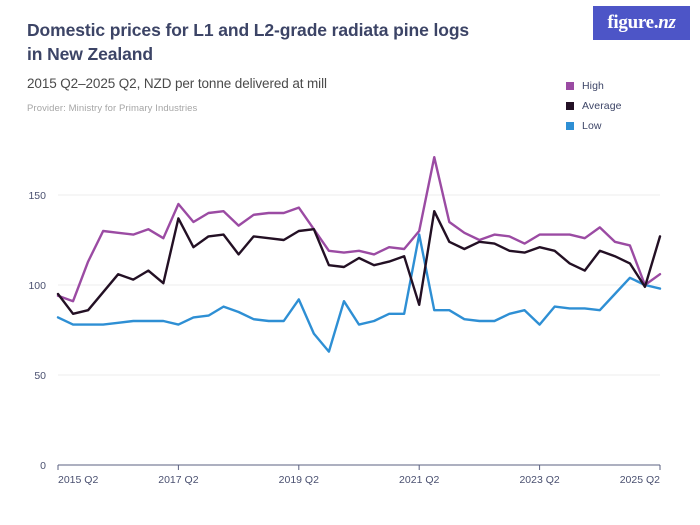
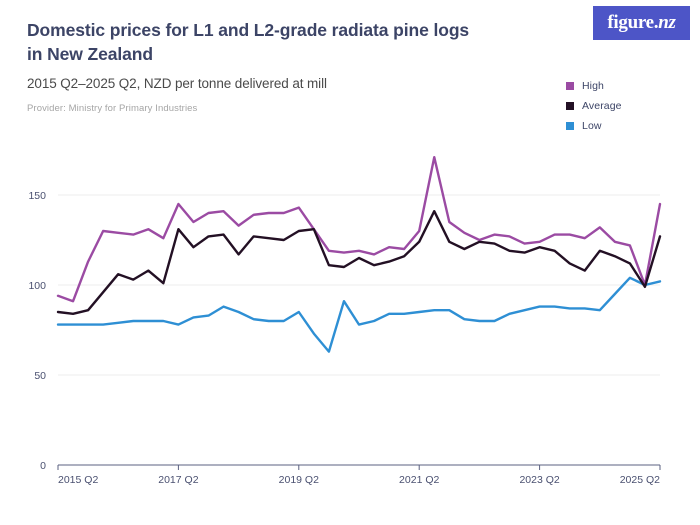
Average/2015 Q2: 95 -> 85
Low/2015 Q2: 82 -> 78
Average/2017 Q2: 137 -> 131
Low/2019 Q2: 92 -> 85
Average/2021 Q2: 89 -> 124
Low/2021 Q2: 128 -> 85
High/2023 Q2: 128 -> 124
Low/2023 Q2: 78 -> 88
High/2025 Q2: 106 -> 145
Low/2025 Q2: 98 -> 102
